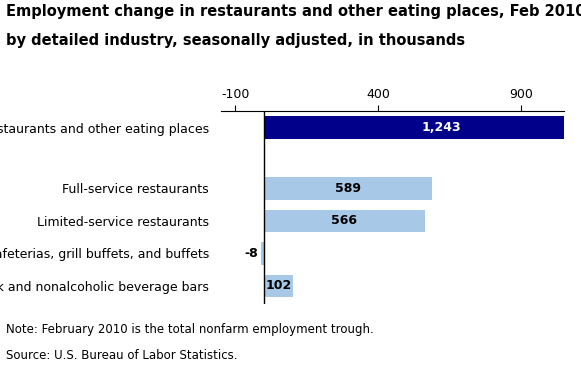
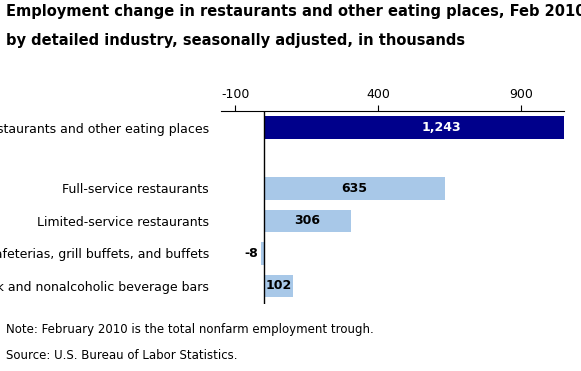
Full-service restaurants: 589 -> 635
Limited-service restaurants: 566 -> 306
